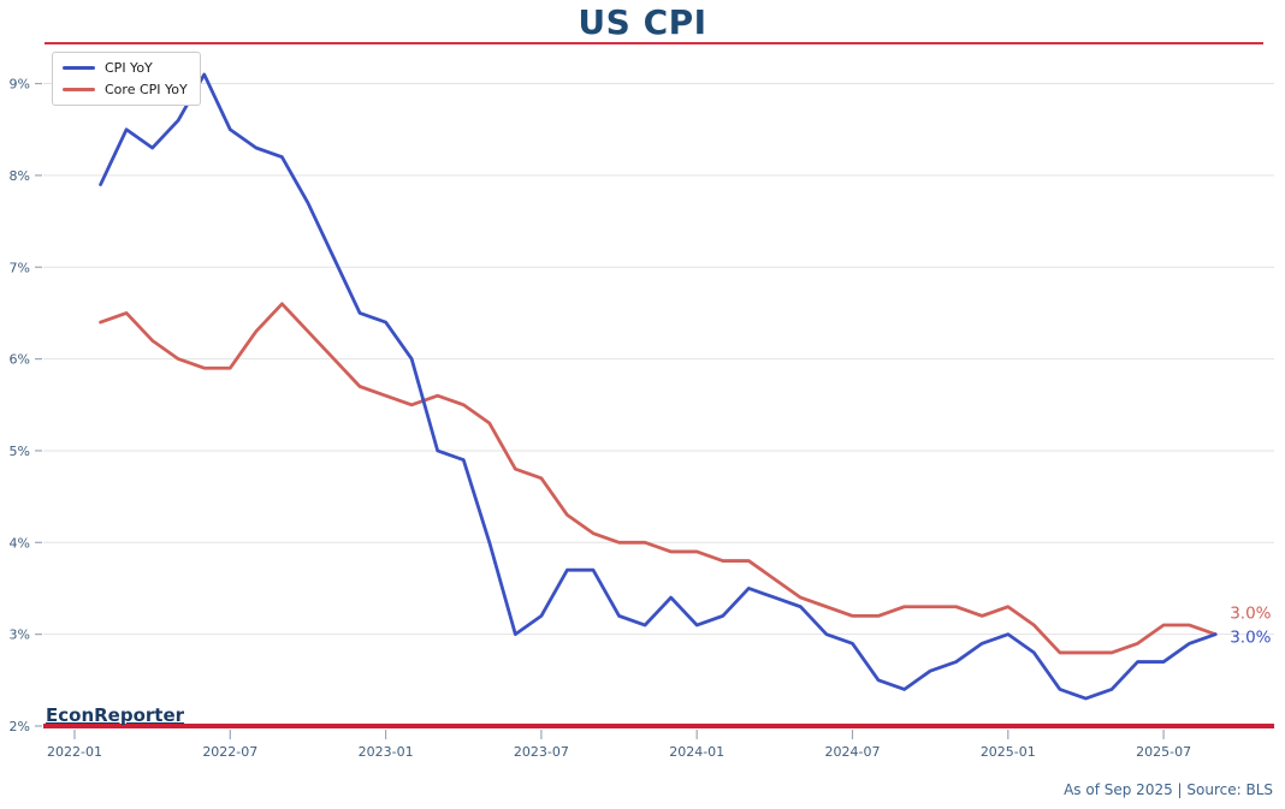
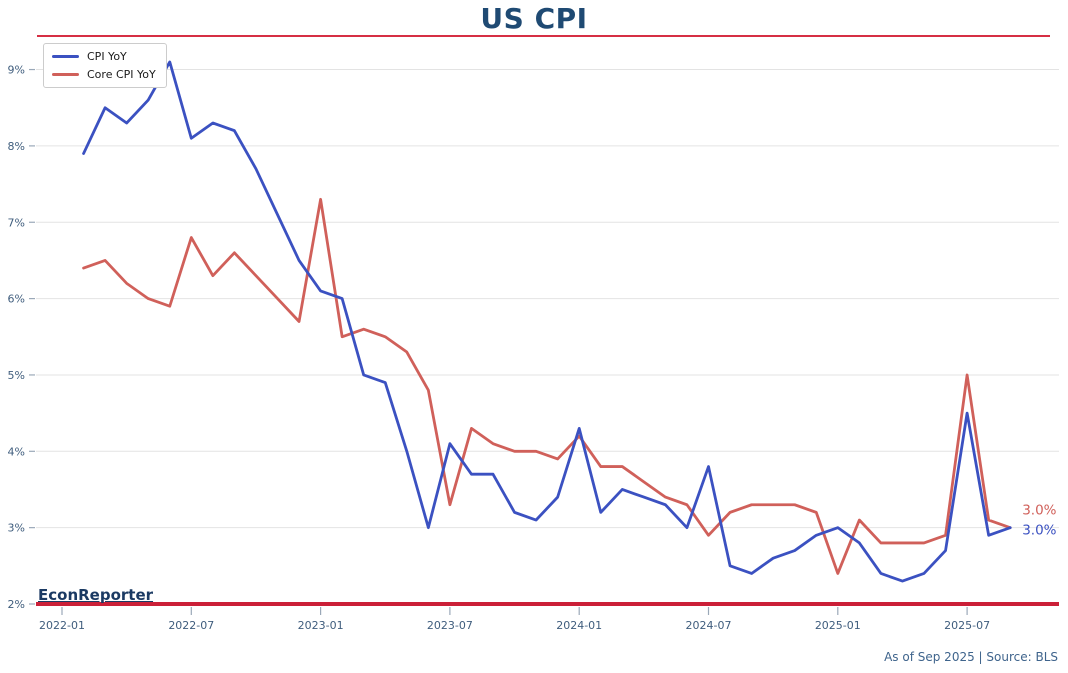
CPI YoY/2022-07: 8.5% -> 8.1%
Core CPI YoY/2022-07: 5.9% -> 6.8%
CPI YoY/2023-01: 6.4% -> 6.1%
Core CPI YoY/2023-01: 5.6% -> 7.3%
CPI YoY/2023-07: 3.2% -> 4.1%
Core CPI YoY/2023-07: 4.7% -> 3.3%
CPI YoY/2024-01: 3.1% -> 4.3%
Core CPI YoY/2024-01: 3.9% -> 4.2%
CPI YoY/2024-07: 2.9% -> 3.8%
Core CPI YoY/2024-07: 3.2% -> 2.9%
Core CPI YoY/2025-01: 3.3% -> 2.4%
CPI YoY/2025-07: 2.7% -> 4.5%
Core CPI YoY/2025-07: 3.1% -> 5.0%
